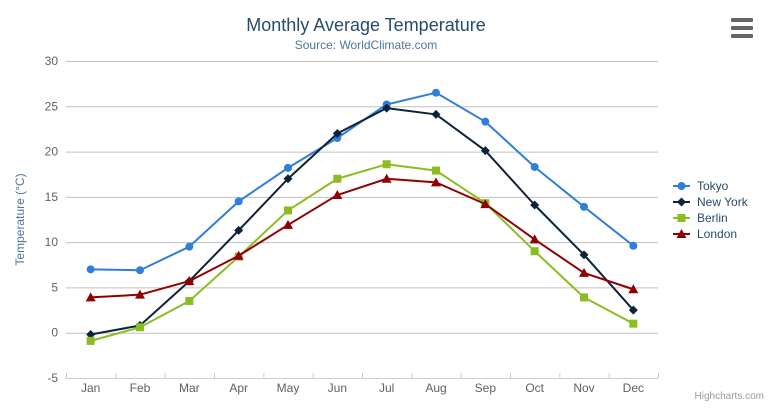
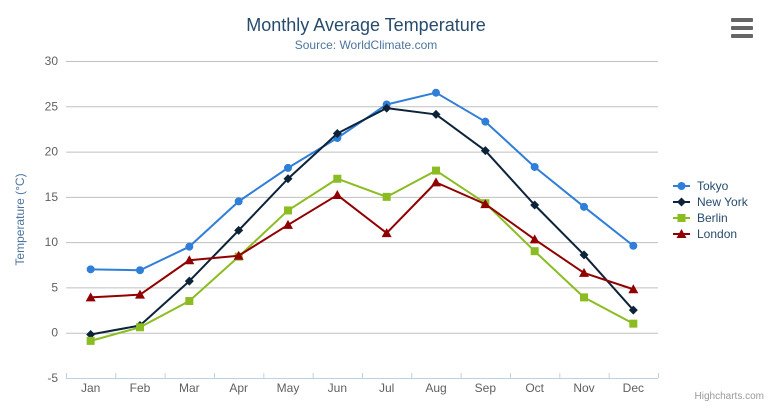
London/Mar: 6 -> 8
Berlin/Jul: 19 -> 15
London/Jul: 17 -> 11
